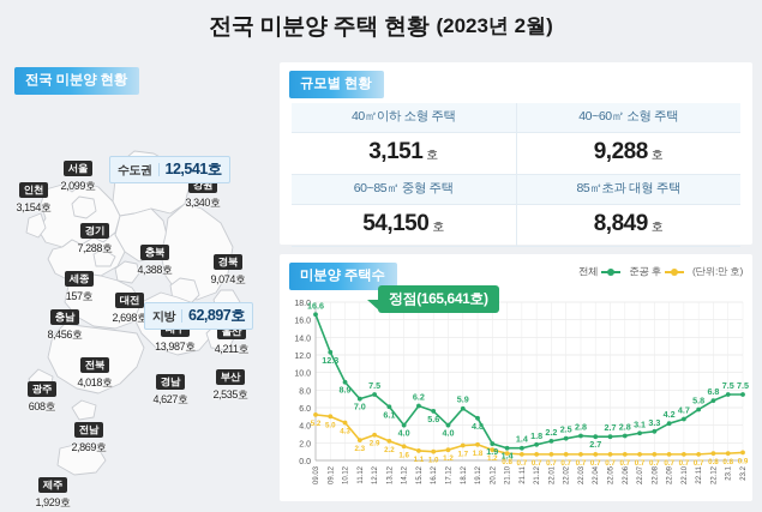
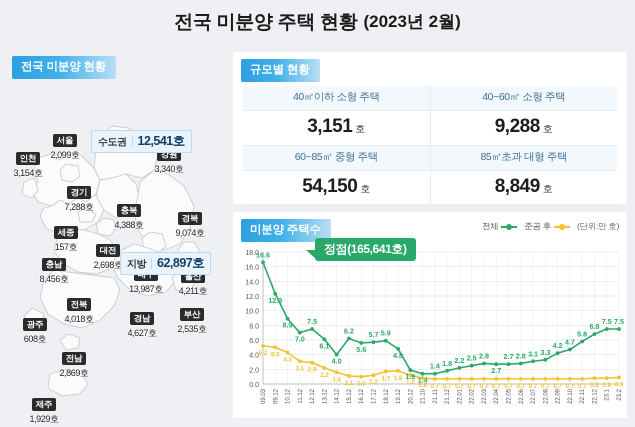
준공 후/11.12: 2.3 -> 3.1
전체/17.12: 4.0 -> 5.7
